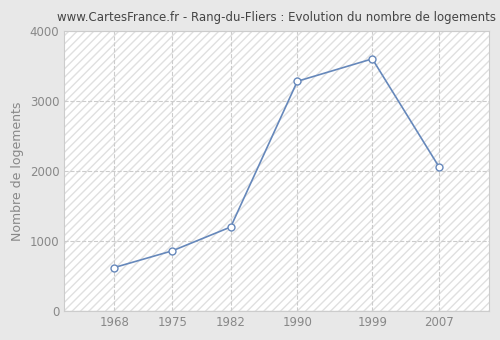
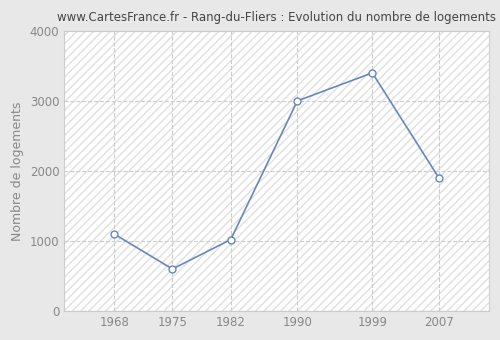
1968: 620 -> 1100
1975: 860 -> 600
1982: 1200 -> 1020
1990: 3280 -> 3000
1999: 3600 -> 3400
2007: 2060 -> 1900
